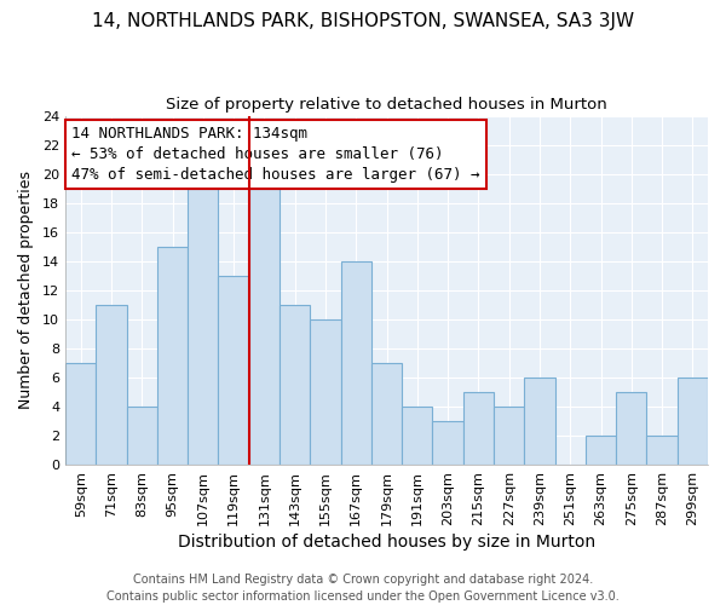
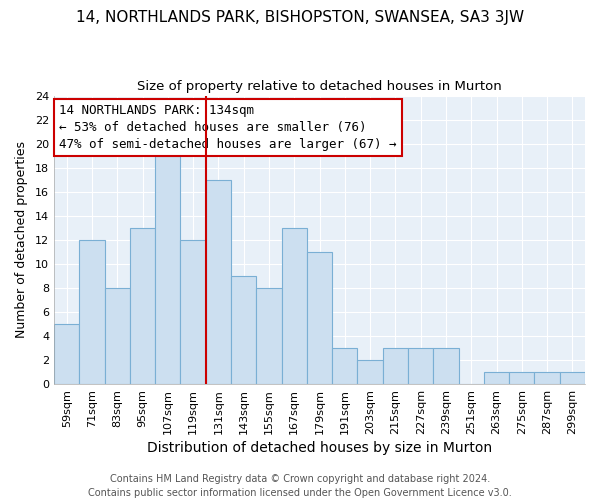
59sqm: 7 -> 5
71sqm: 11 -> 12
83sqm: 4 -> 8
95sqm: 15 -> 13
119sqm: 13 -> 12
131sqm: 19 -> 17
143sqm: 11 -> 9
155sqm: 10 -> 8
167sqm: 14 -> 13
179sqm: 7 -> 11
191sqm: 4 -> 3
203sqm: 3 -> 2
215sqm: 5 -> 3
227sqm: 4 -> 3
239sqm: 6 -> 3
263sqm: 2 -> 1
275sqm: 5 -> 1
287sqm: 2 -> 1
299sqm: 6 -> 1
